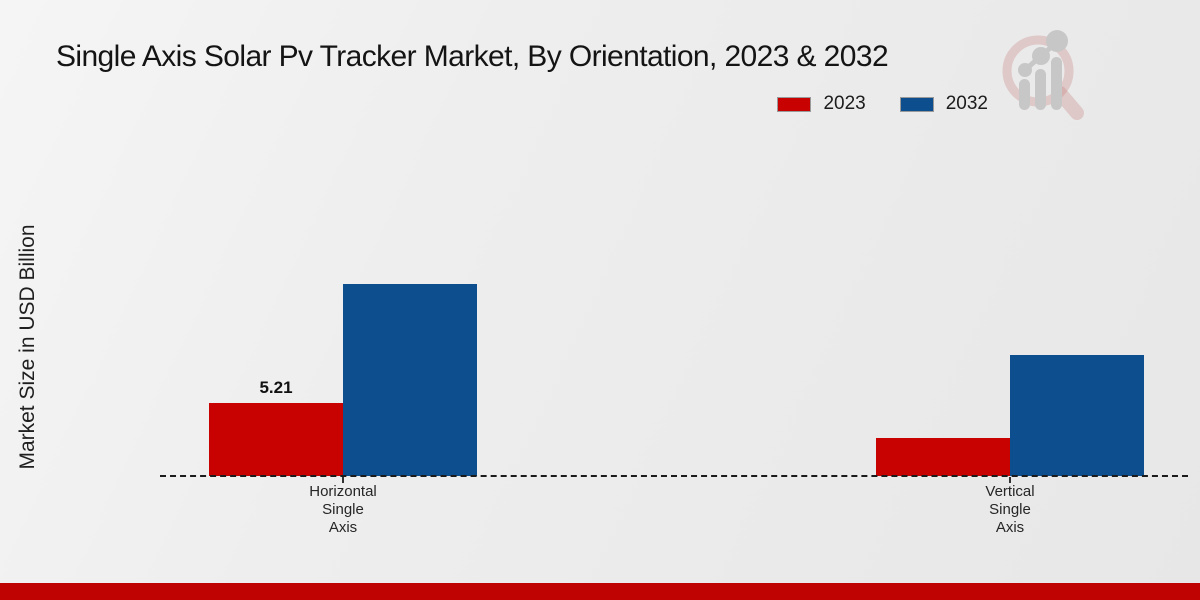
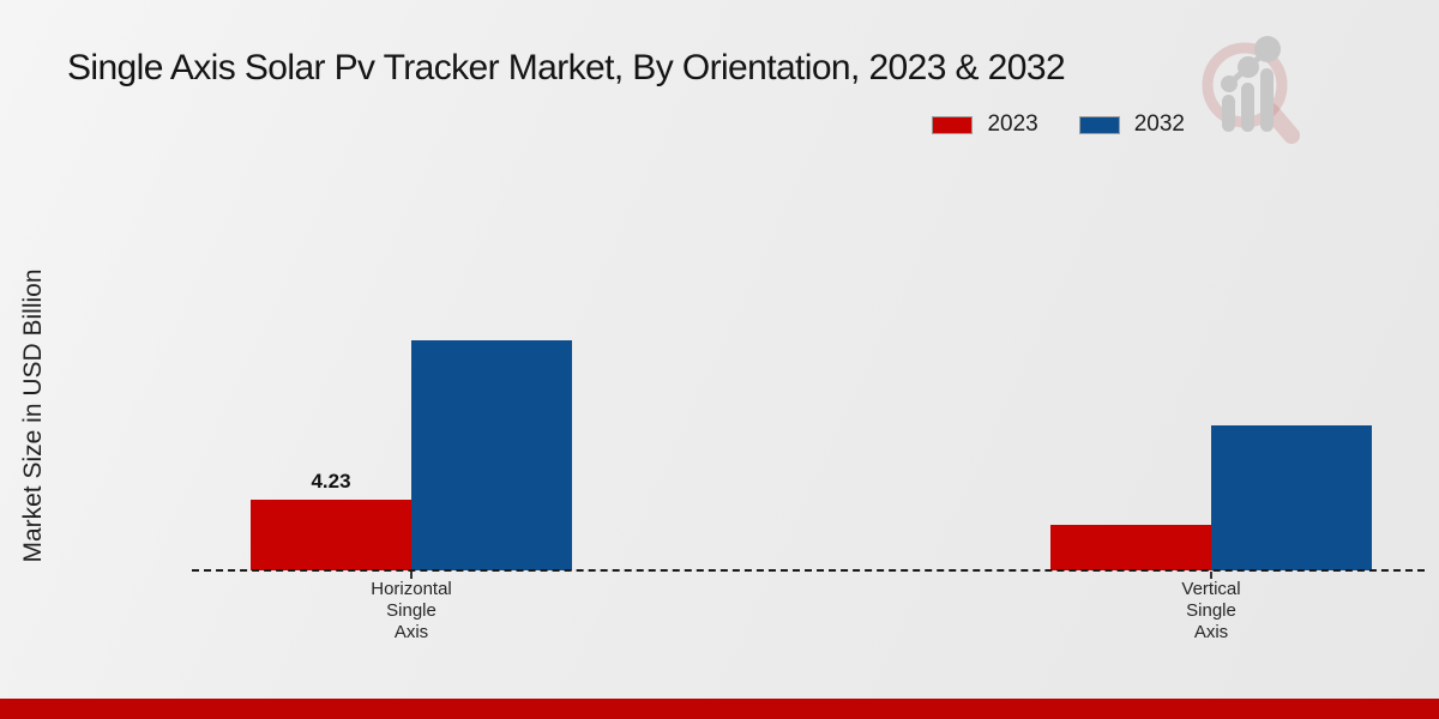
2023/Horizontal Single Axis: 5.21 -> 4.23
